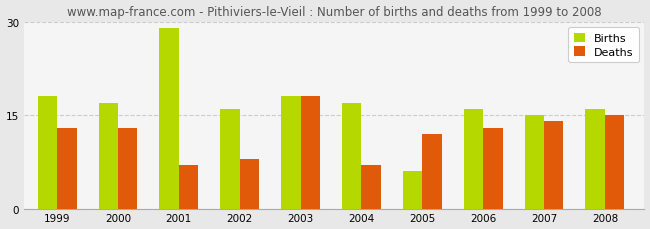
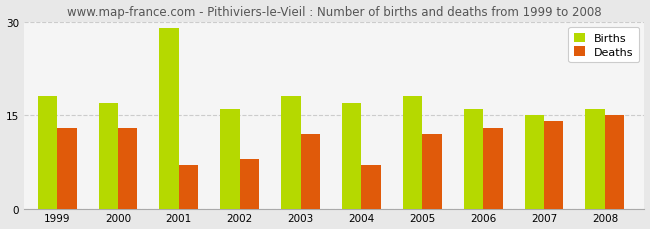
Deaths/2003: 18 -> 12
Births/2005: 6 -> 18
